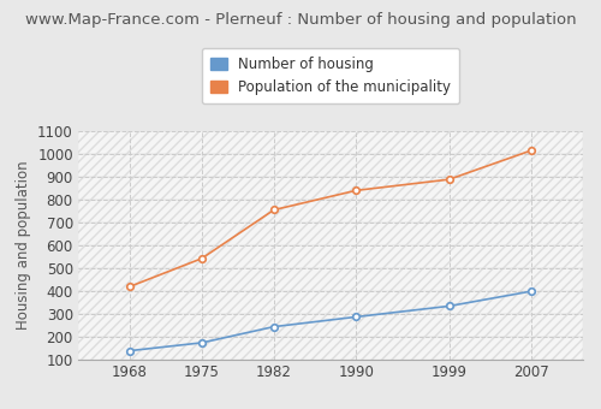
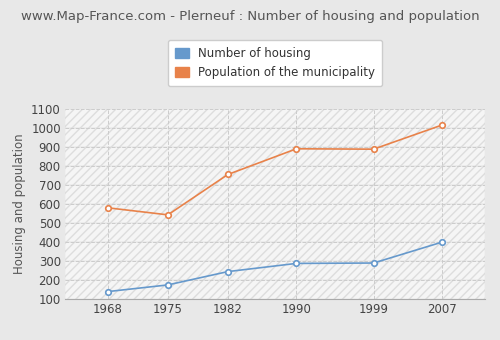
Population of the municipality/1968: 420 -> 580
Population of the municipality/1990: 840 -> 890
Number of housing/1999: 340 -> 290
